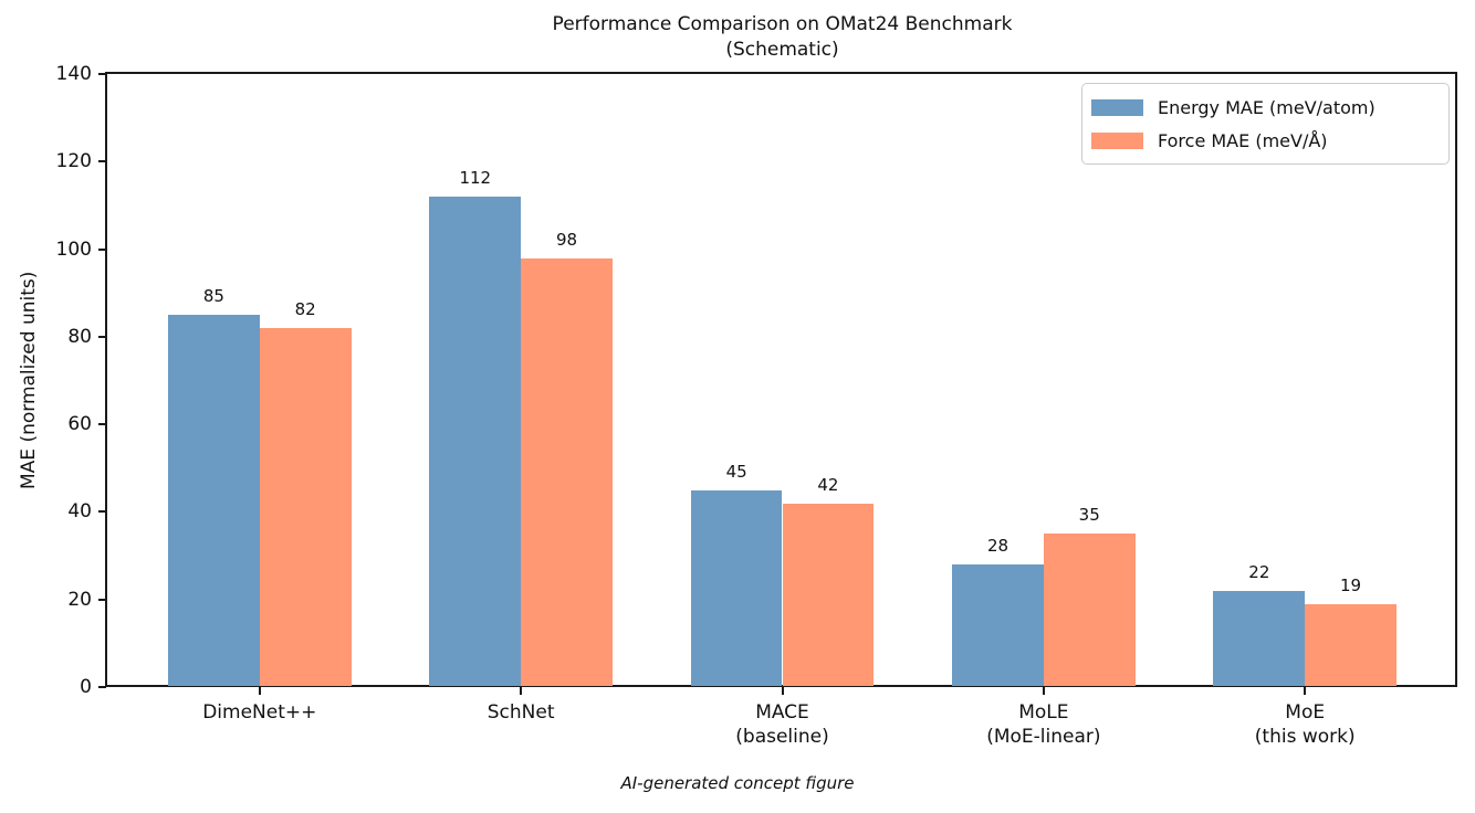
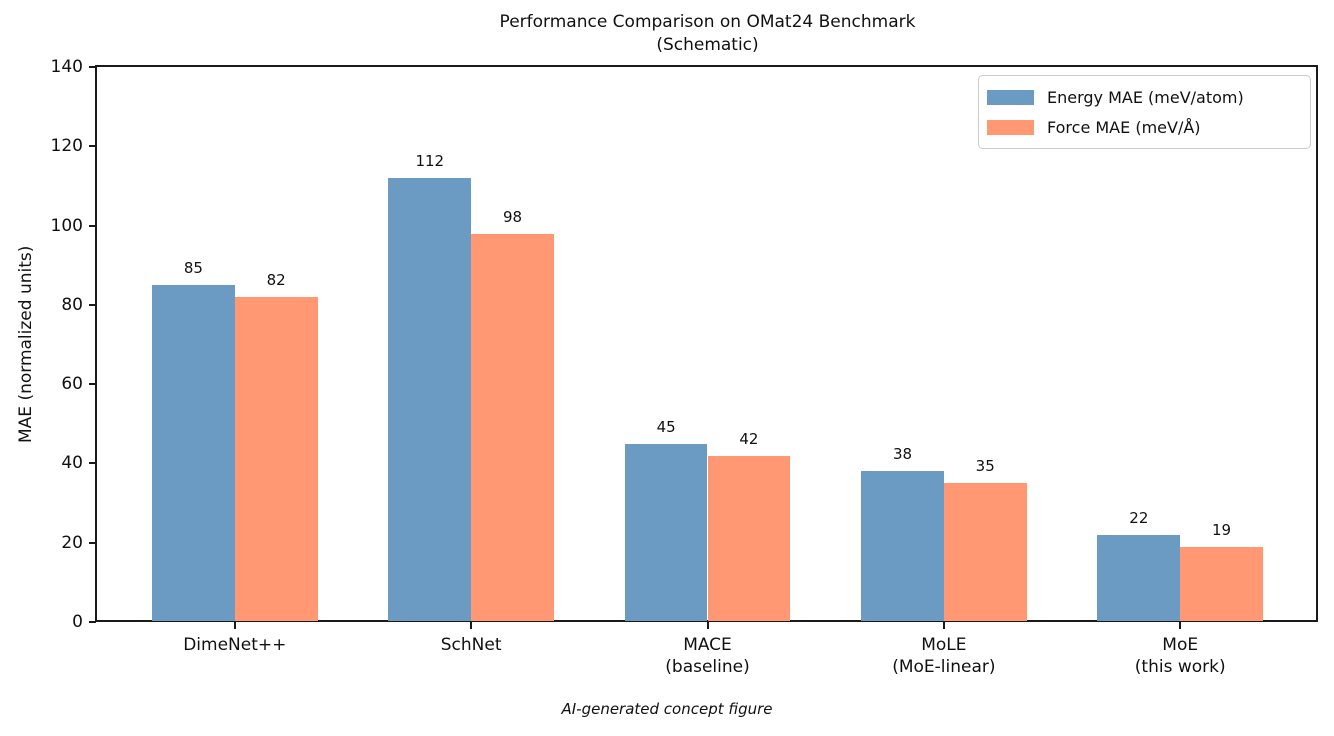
Energy MAE (meV/atom)/MoLE (MoE-linear): 28 -> 38
